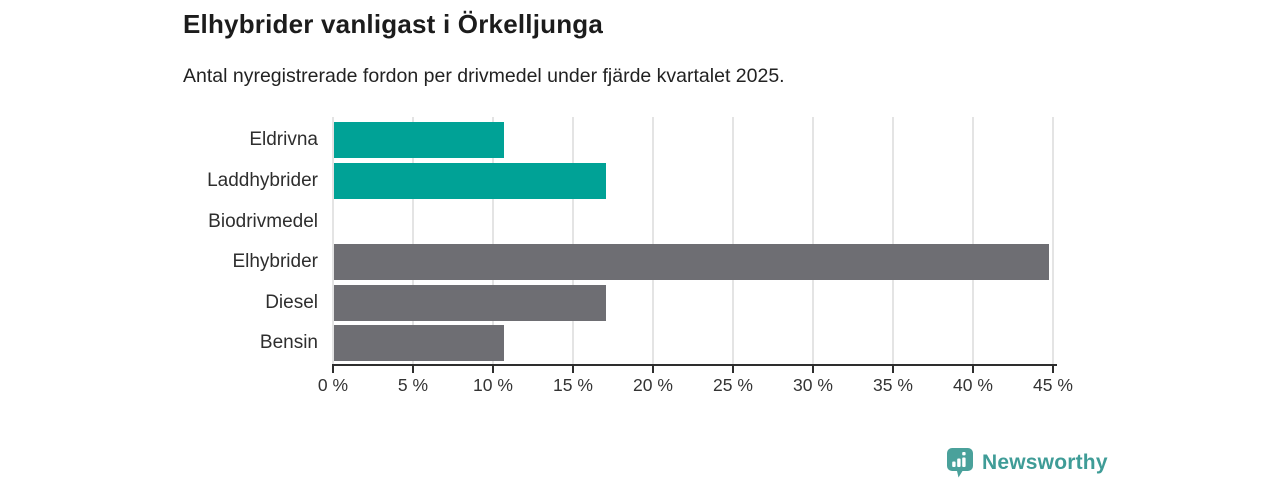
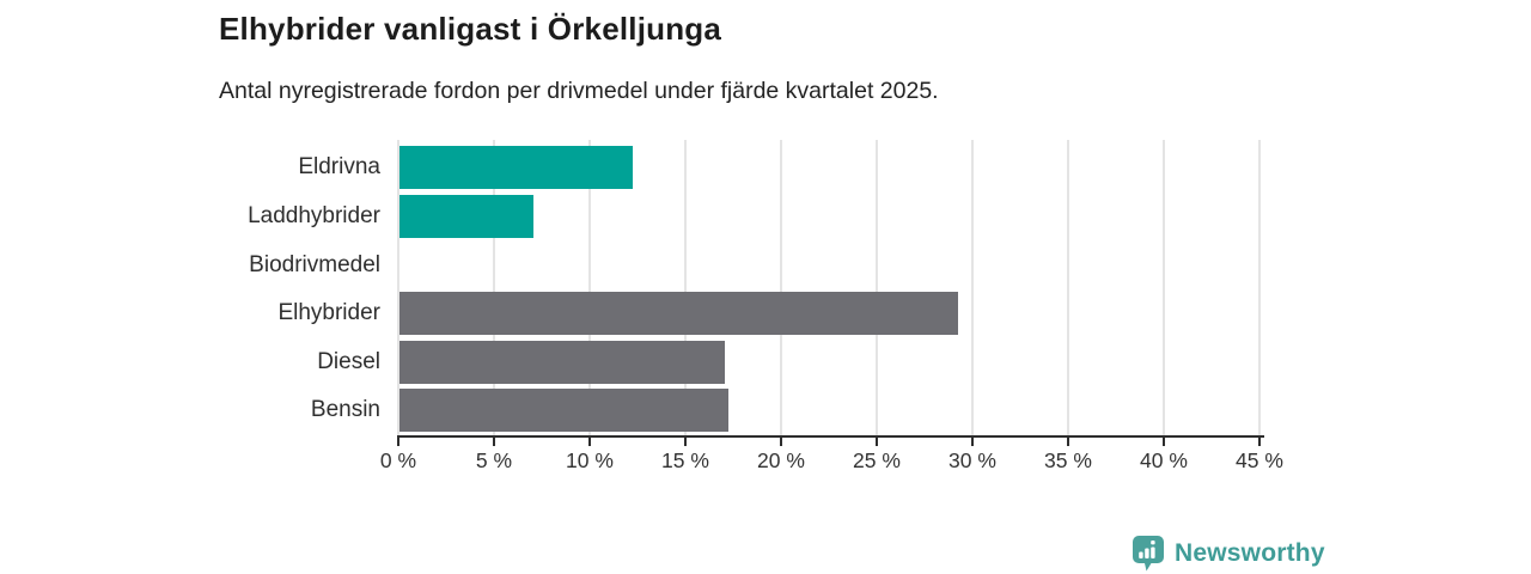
Eldrivna: 10.6% -> 12.2%
Laddhybrider: 17.0% -> 7.0%
Elhybrider: 44.7% -> 29.2%
Bensin: 10.6% -> 17.2%
